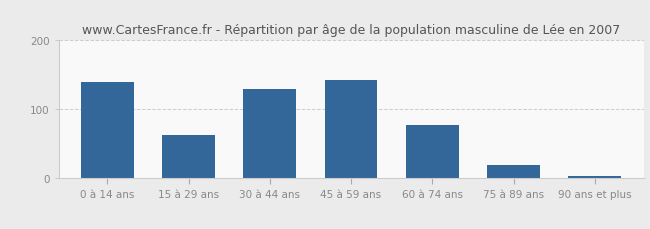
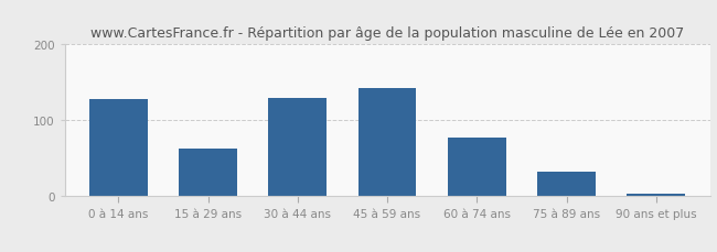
0 à 14 ans: 140 -> 128
75 à 89 ans: 20 -> 32
